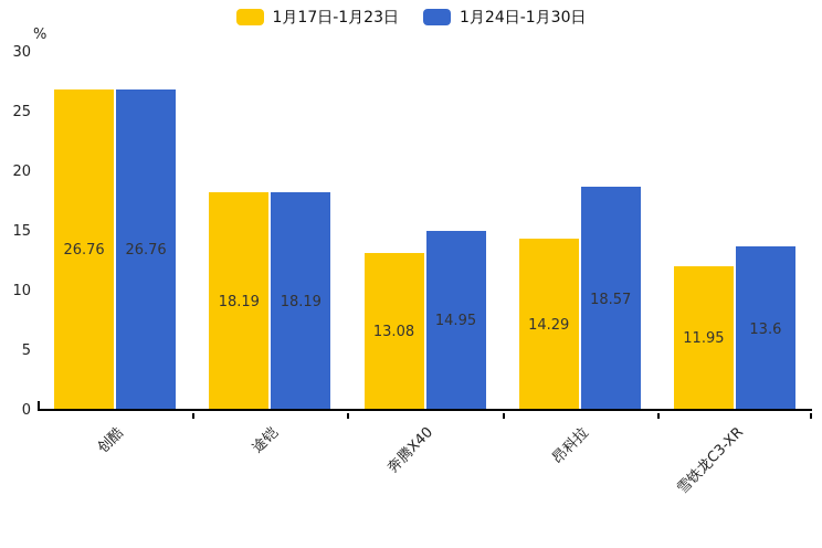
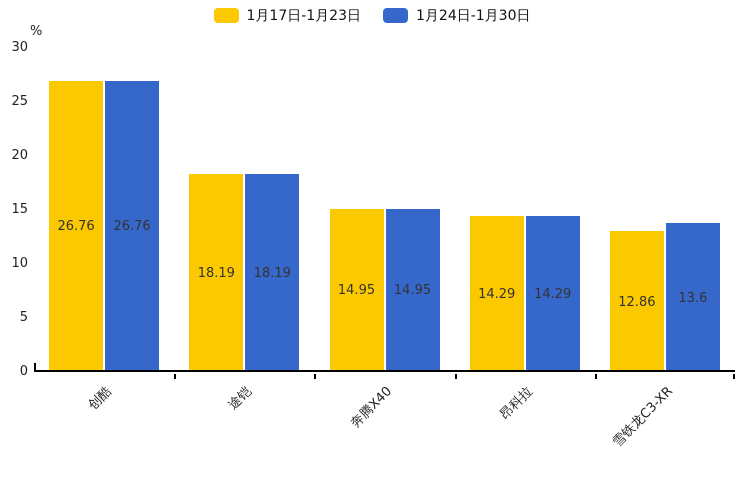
1月17日-1月23日/奔腾X40: 13.08 -> 14.95
1月24日-1月30日/昂科拉: 18.57 -> 14.29
1月17日-1月23日/雪铁龙C3-XR: 11.95 -> 12.86
